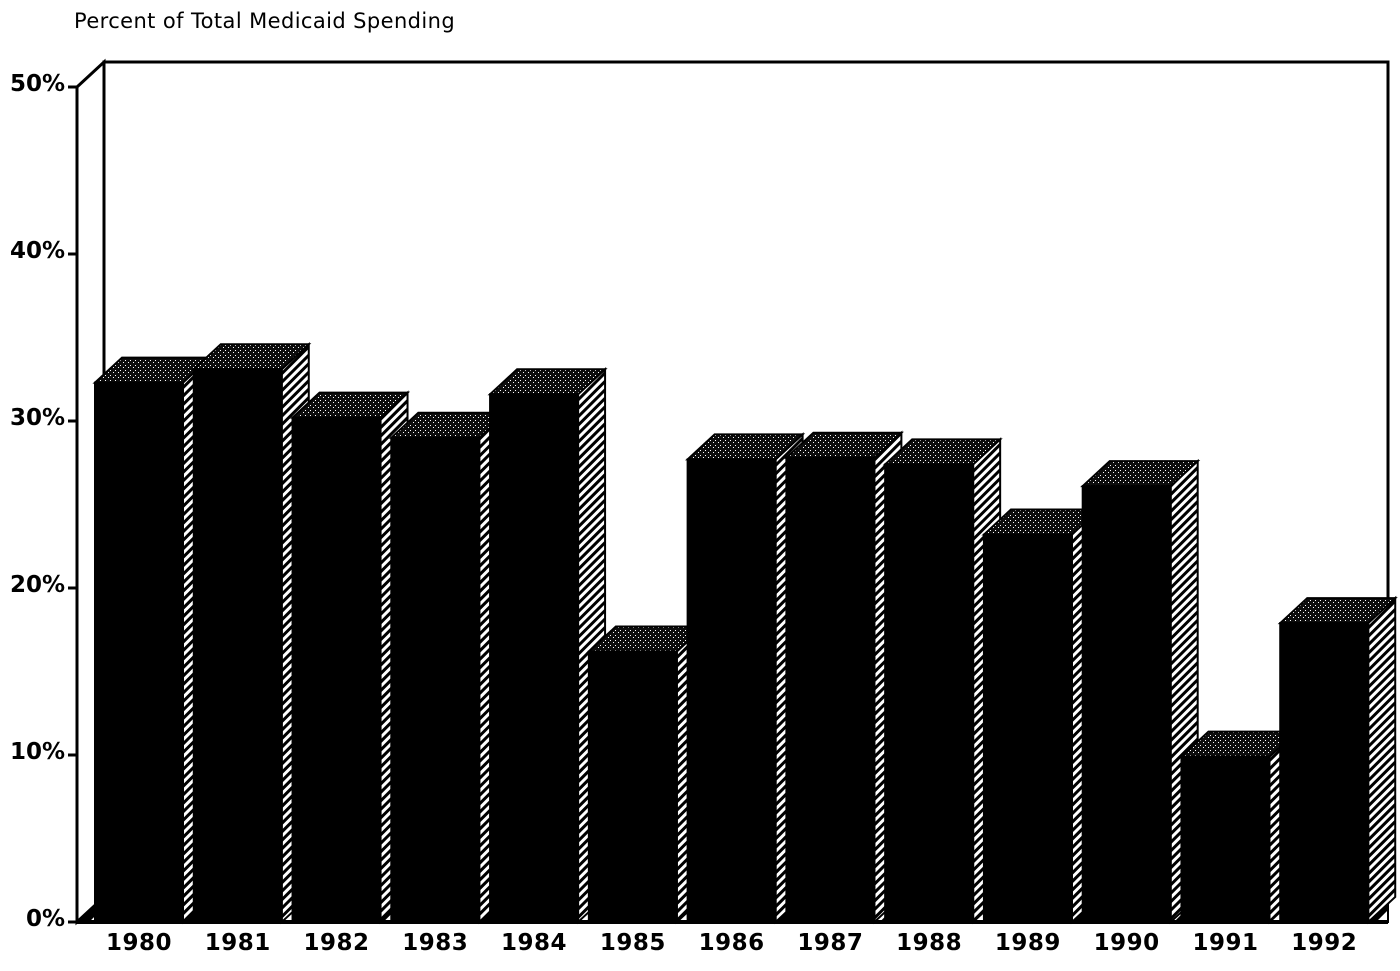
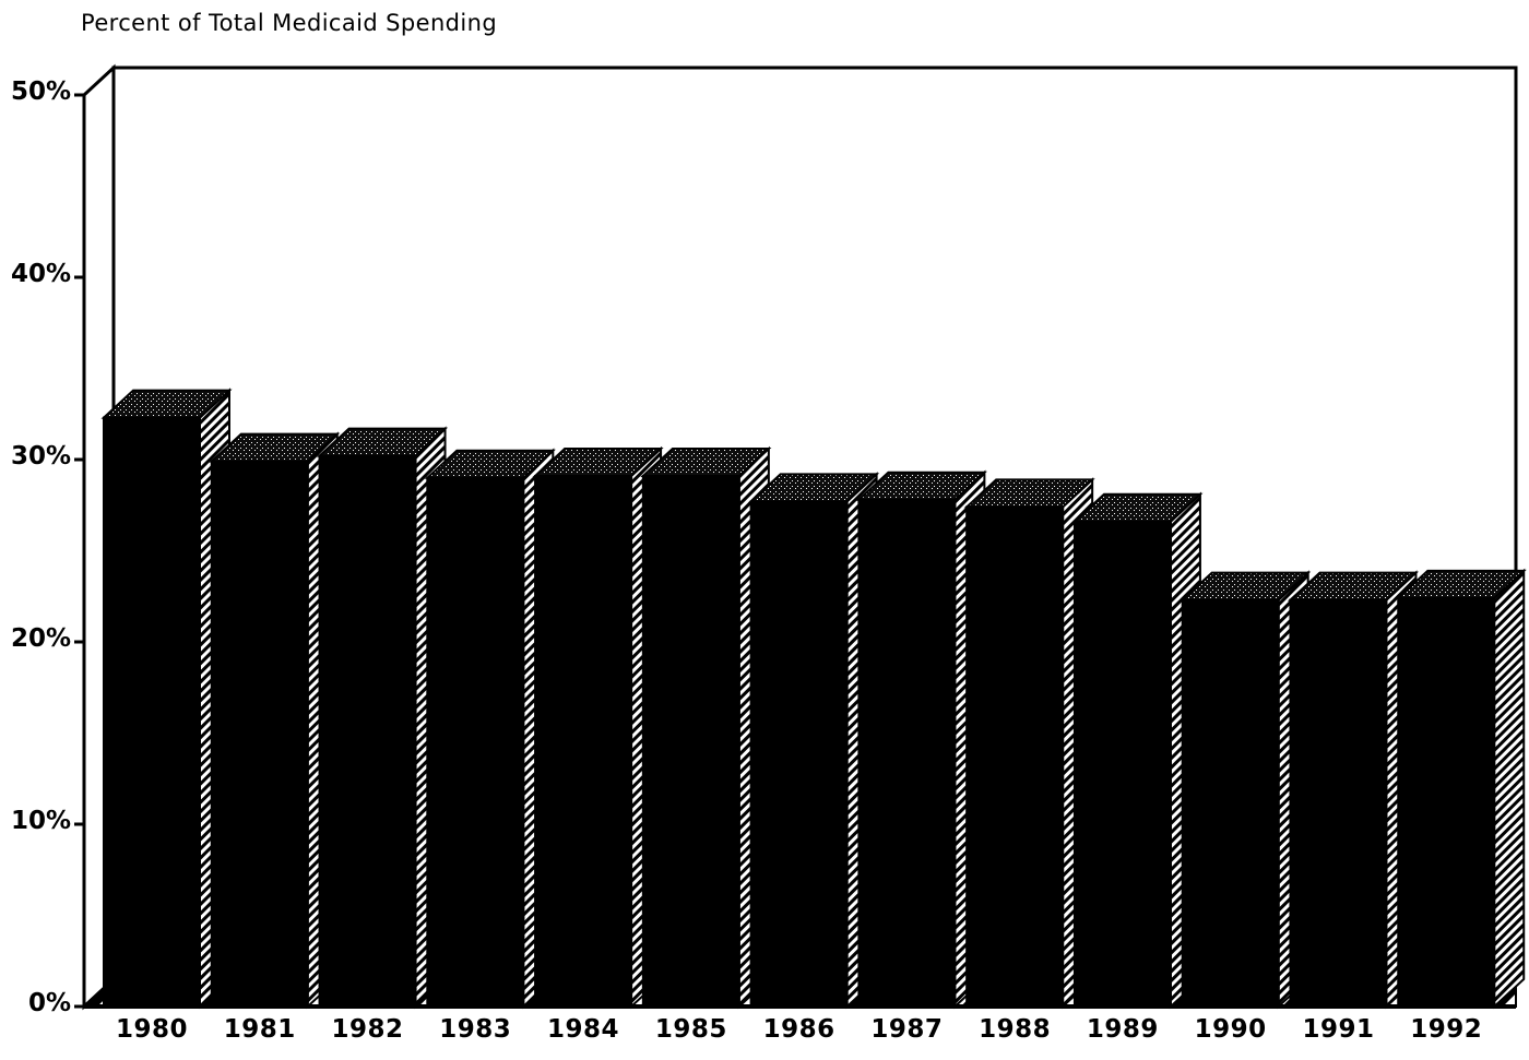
1981: 33.1% -> 29.9%
1984: 31.6% -> 29.1%
1985: 16.2% -> 29.1%
1989: 23.2% -> 26.6%
1990: 26.1% -> 22.3%
1991: 9.9% -> 22.3%
1992: 17.9% -> 22.4%
